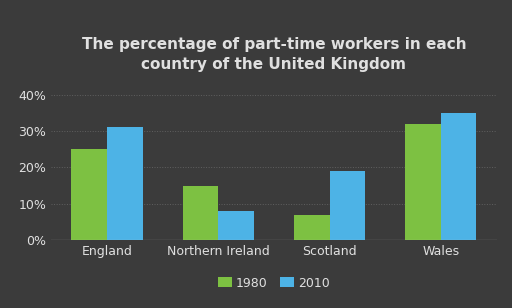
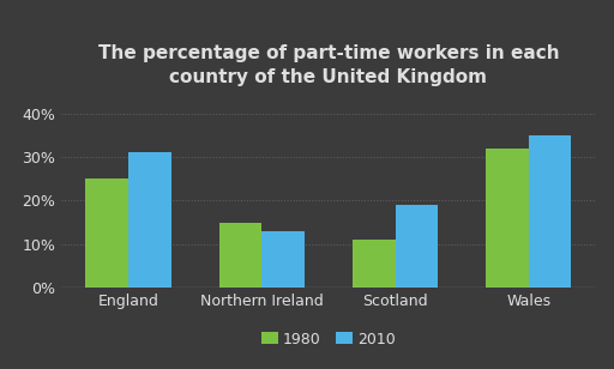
2010/Northern Ireland: 8% -> 13%
1980/Scotland: 7% -> 11%
